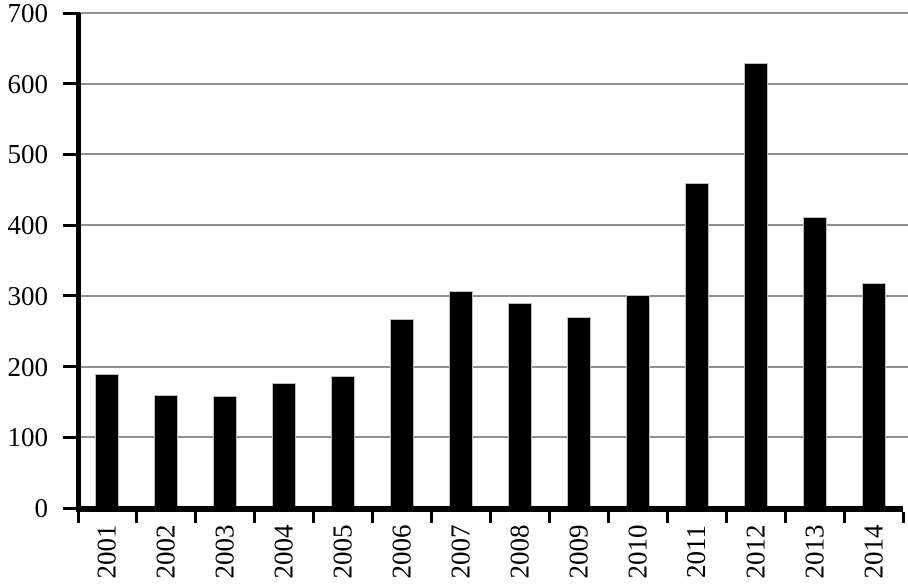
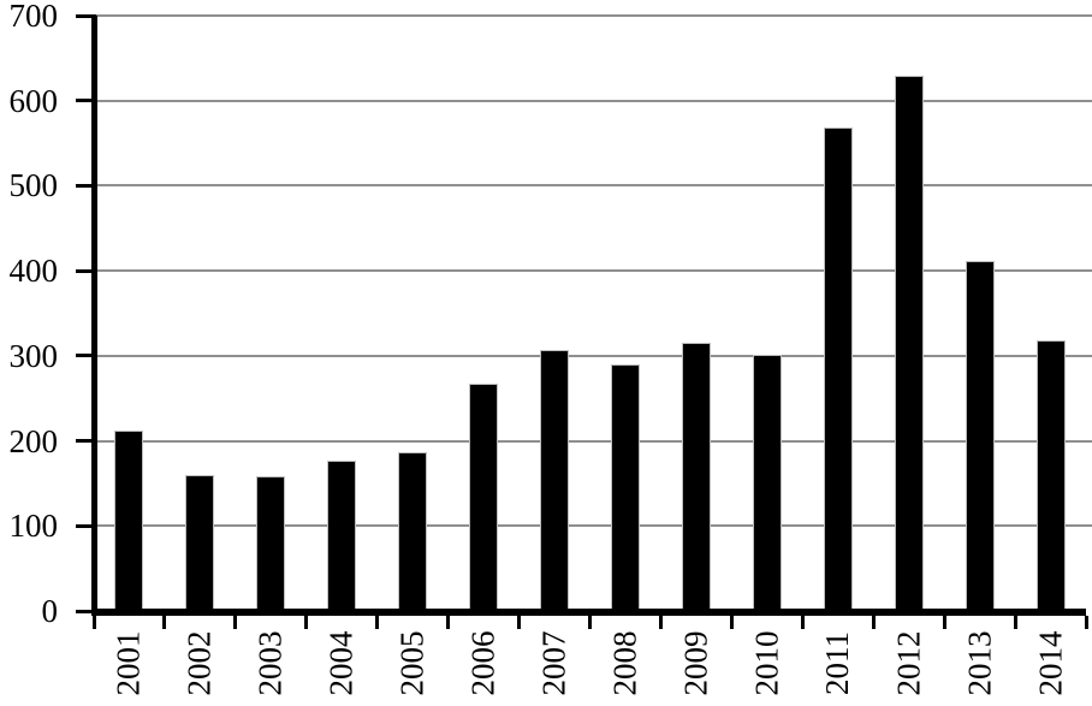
2001: 190 -> 210
2009: 270 -> 320
2011: 460 -> 570
